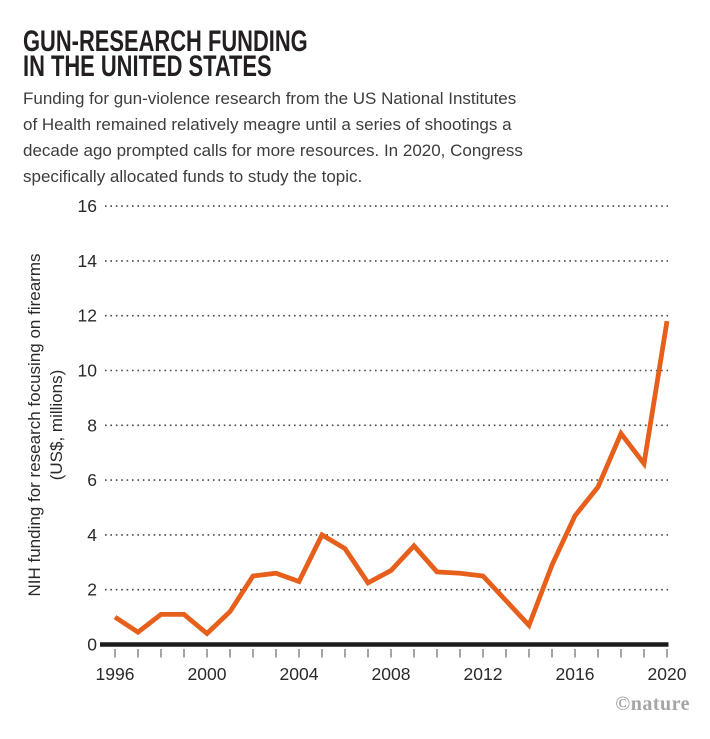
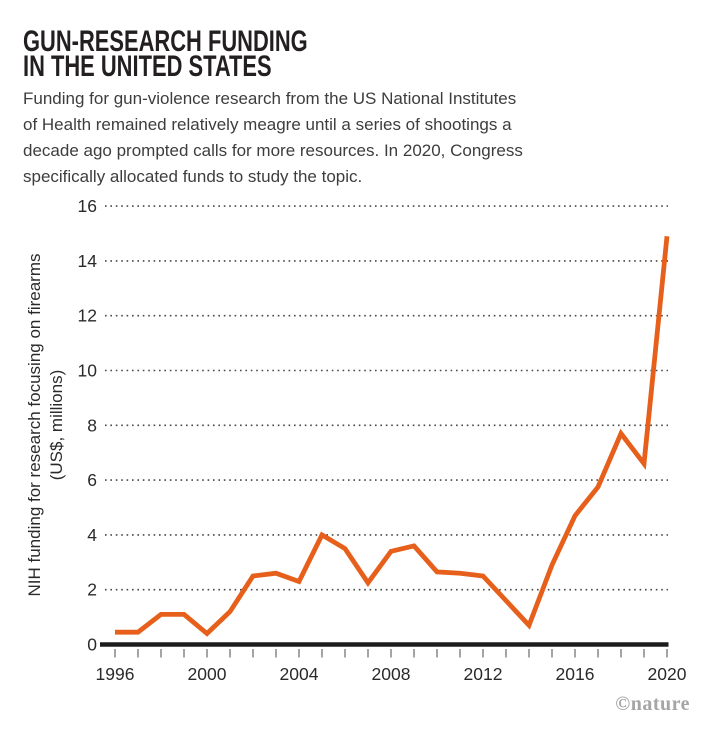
1996: 1.0 -> 0.5
2008: 2.7 -> 3.4
2020: 11.8 -> 14.9
